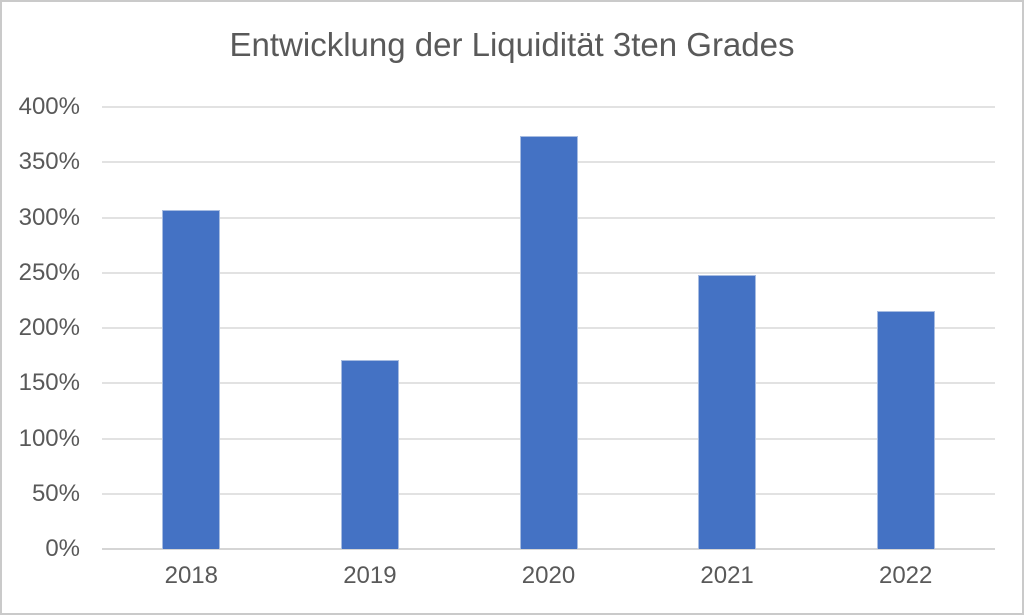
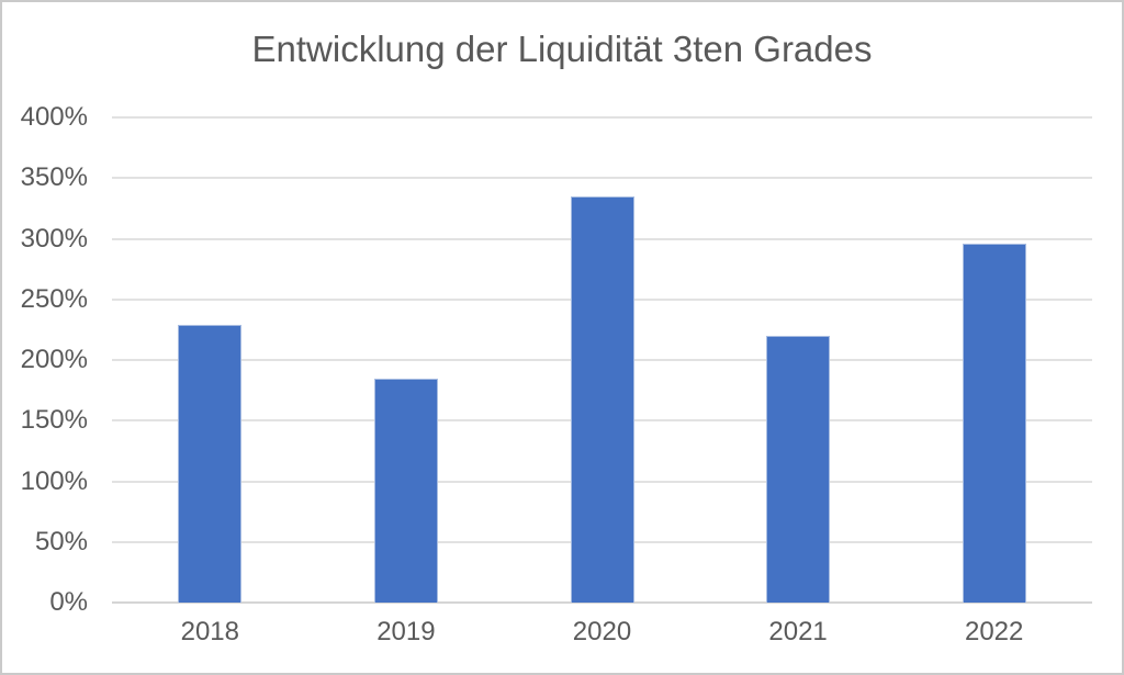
2018: 307% -> 229%
2019: 171% -> 185%
2020: 374% -> 335%
2021: 248% -> 220%
2022: 215% -> 296%
